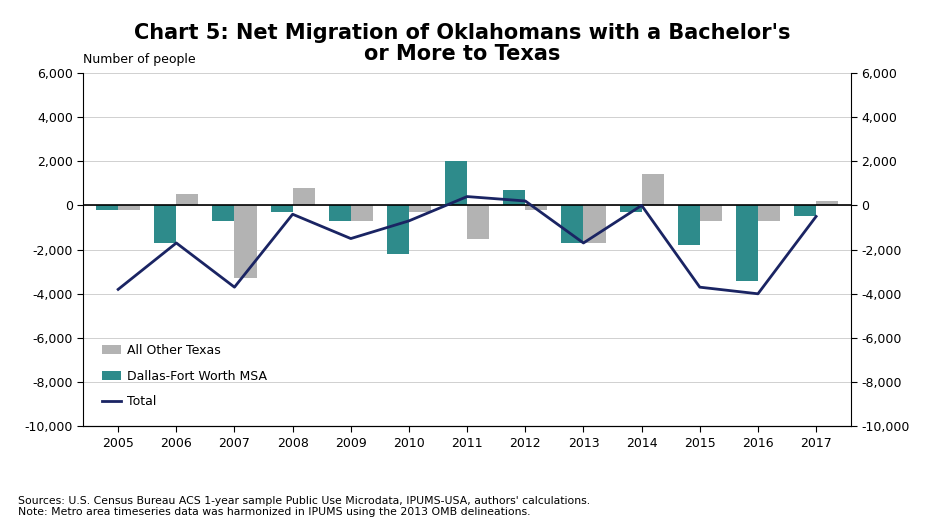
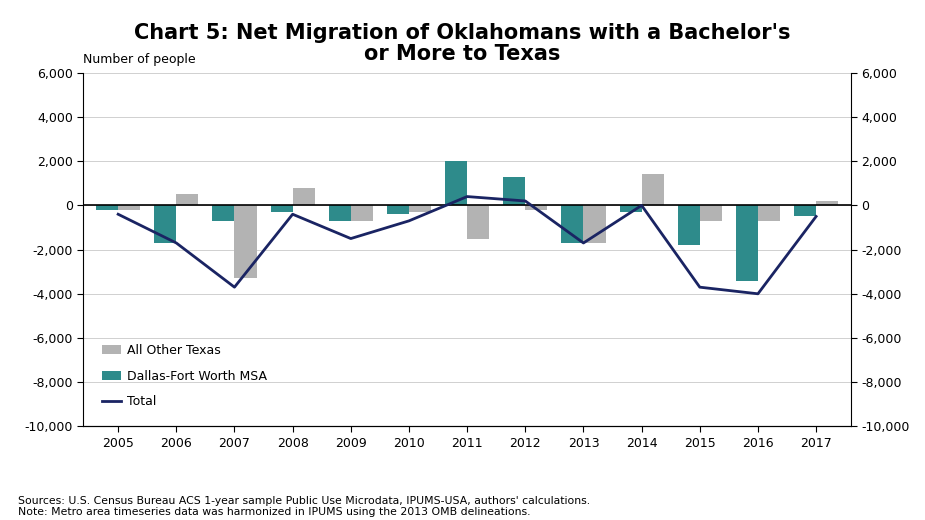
Total/2005: -3,800 -> -400
Dallas-Fort Worth MSA/2010: -2,200 -> -400
Dallas-Fort Worth MSA/2012: 700 -> 1,300
